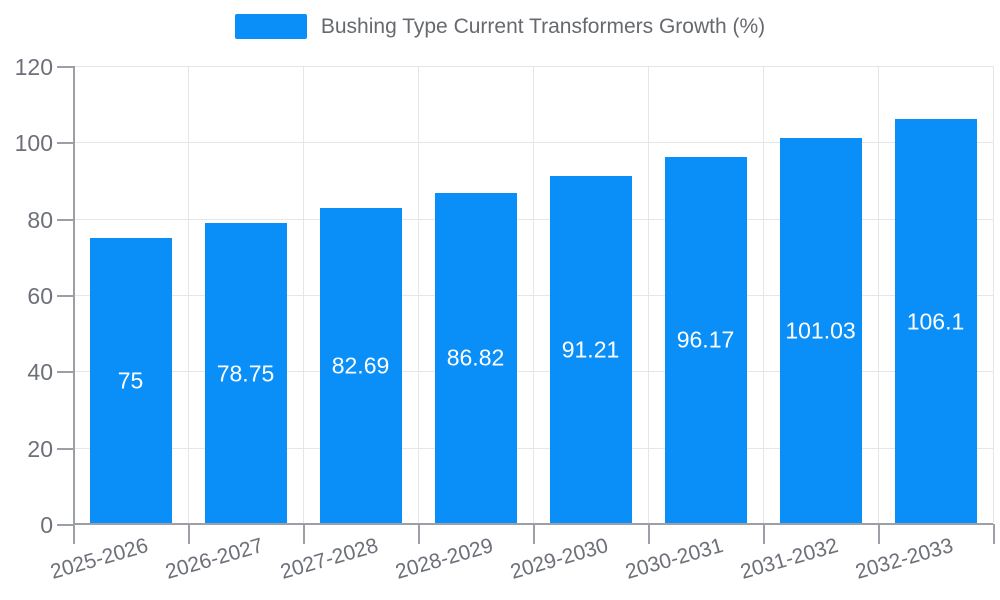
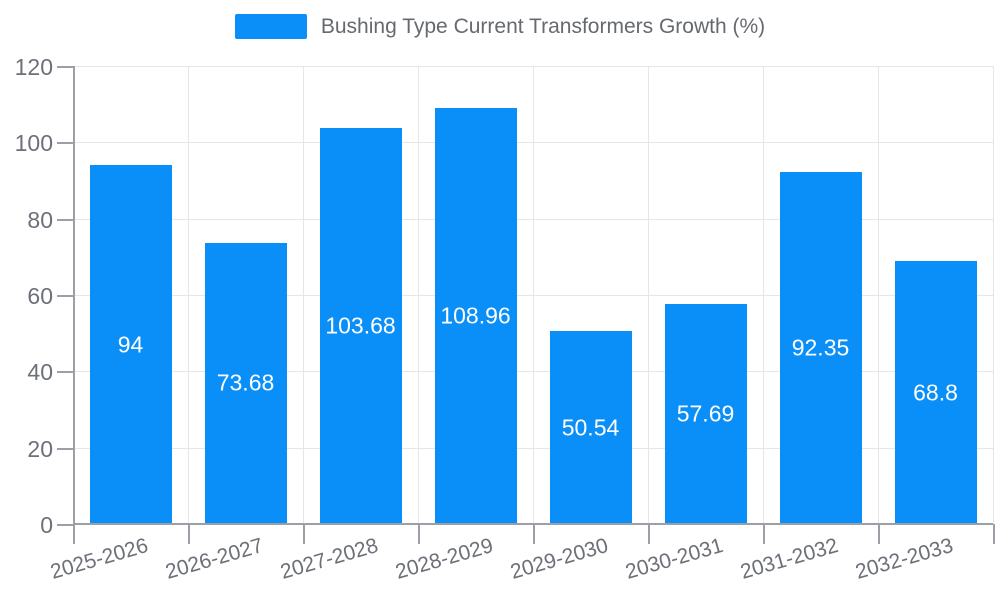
2025-2026: 75 -> 94
2026-2027: 78.75 -> 73.68
2027-2028: 82.69 -> 103.68
2028-2029: 86.82 -> 108.96
2029-2030: 91.21 -> 50.54
2030-2031: 96.17 -> 57.69
2031-2032: 101.03 -> 92.35
2032-2033: 106.1 -> 68.8
